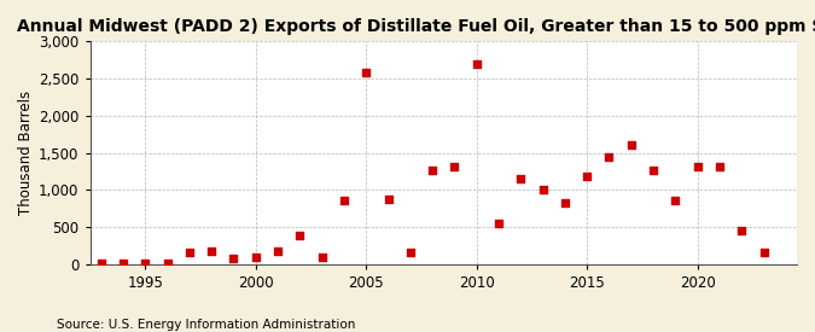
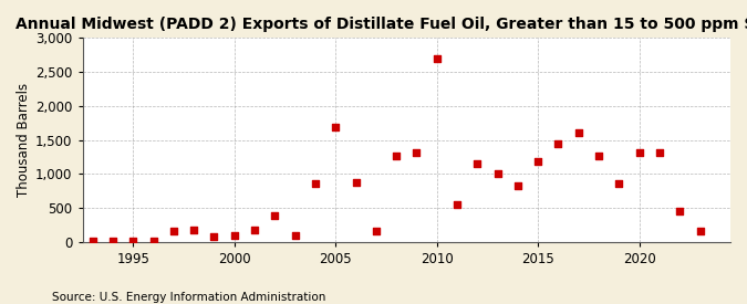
2005: 2,580 -> 1,680
